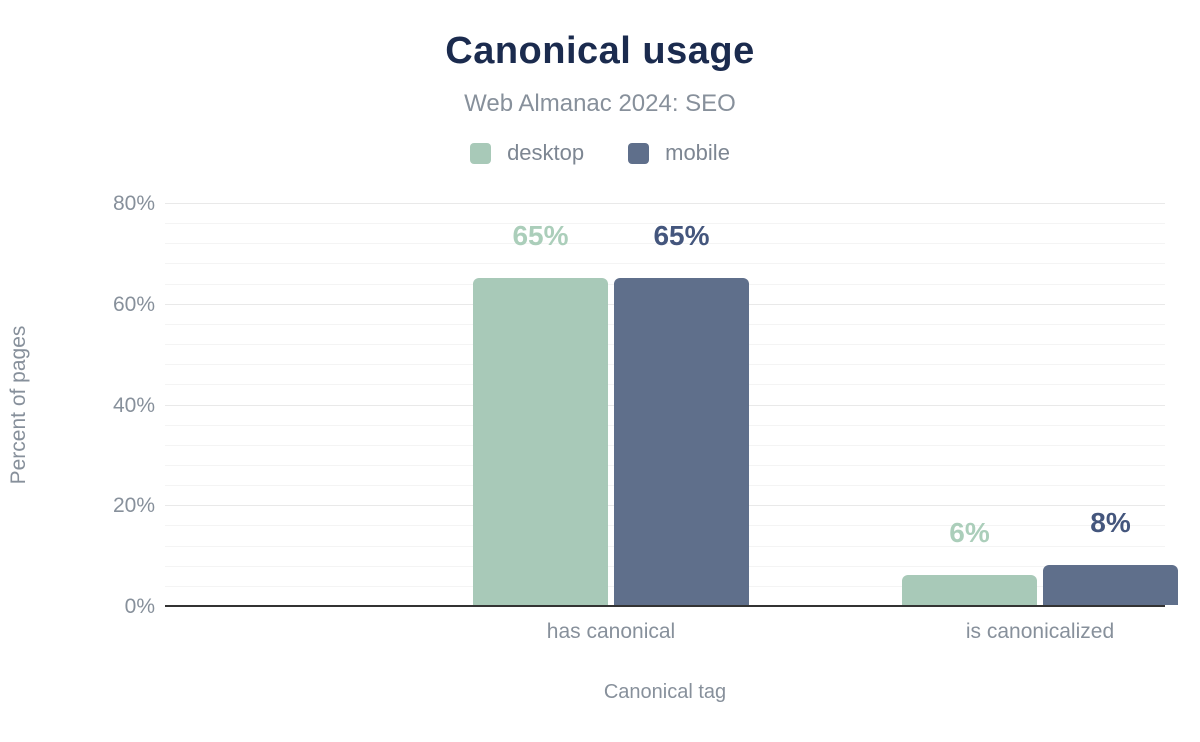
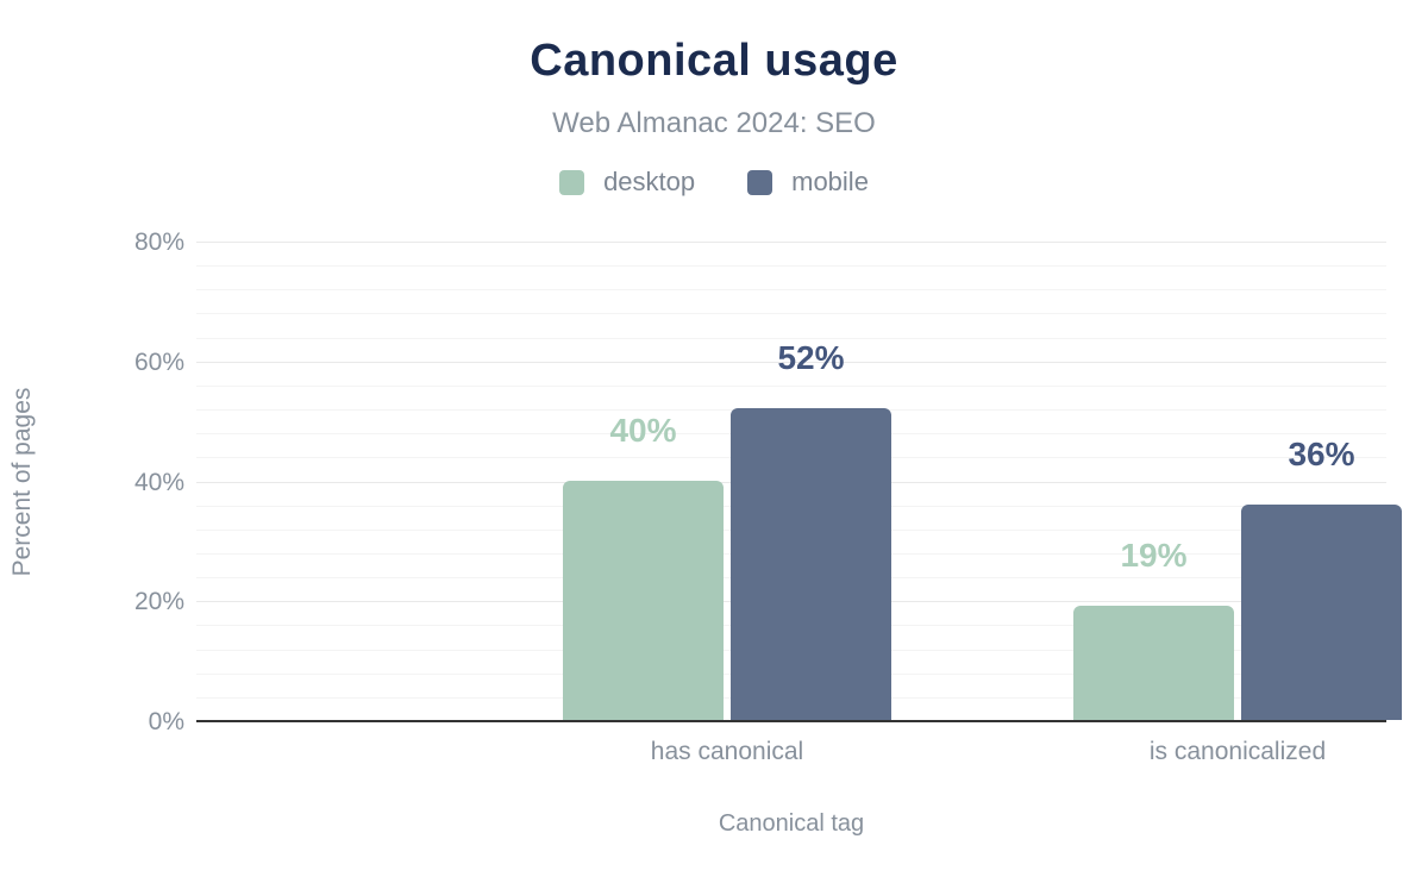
desktop/has canonical: 65% -> 40%
mobile/has canonical: 65% -> 52%
desktop/is canonicalized: 6% -> 19%
mobile/is canonicalized: 8% -> 36%
